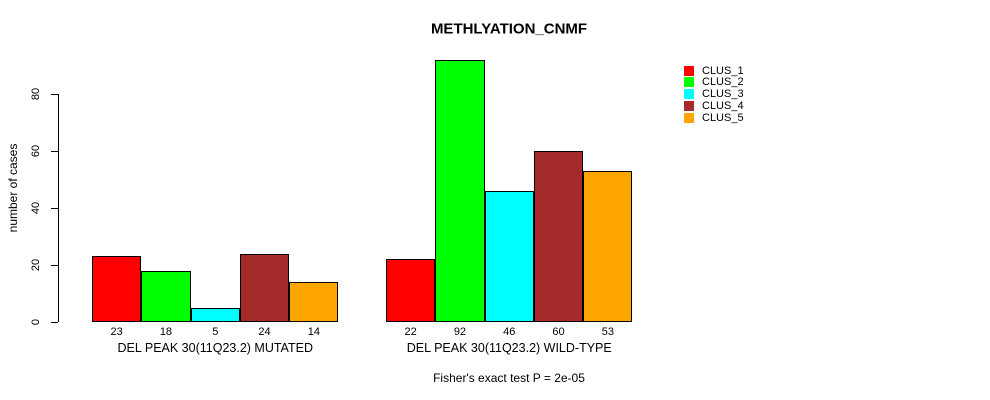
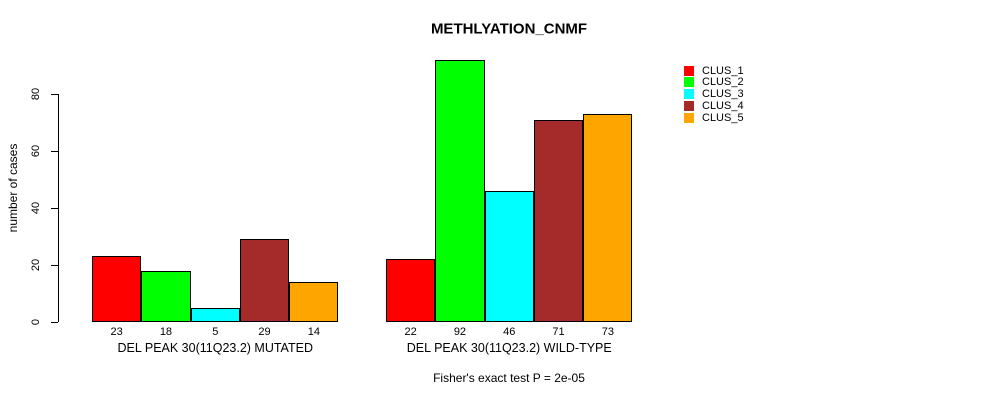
CLUS_4/DEL PEAK 30(11Q23.2) MUTATED: 24 -> 29
CLUS_4/DEL PEAK 30(11Q23.2) WILD-TYPE: 60 -> 71
CLUS_5/DEL PEAK 30(11Q23.2) WILD-TYPE: 53 -> 73
